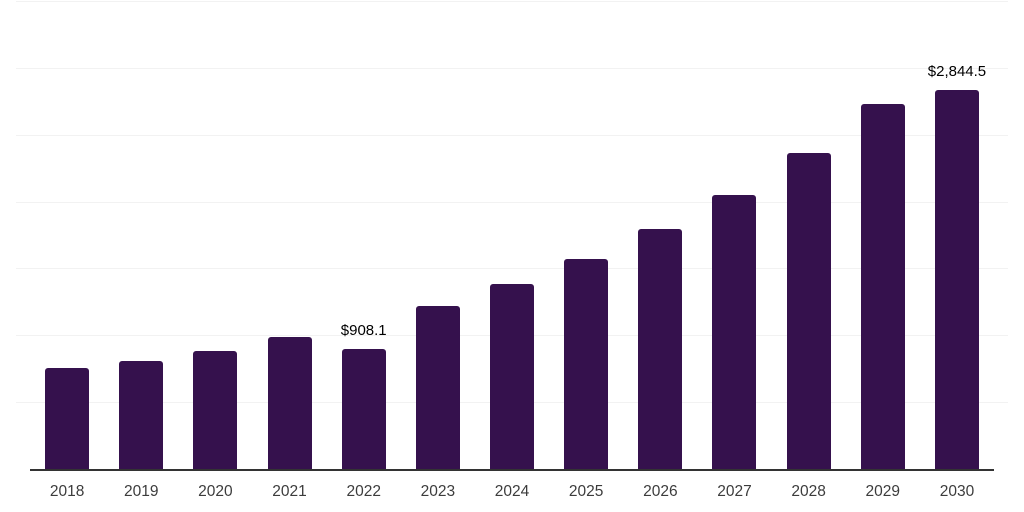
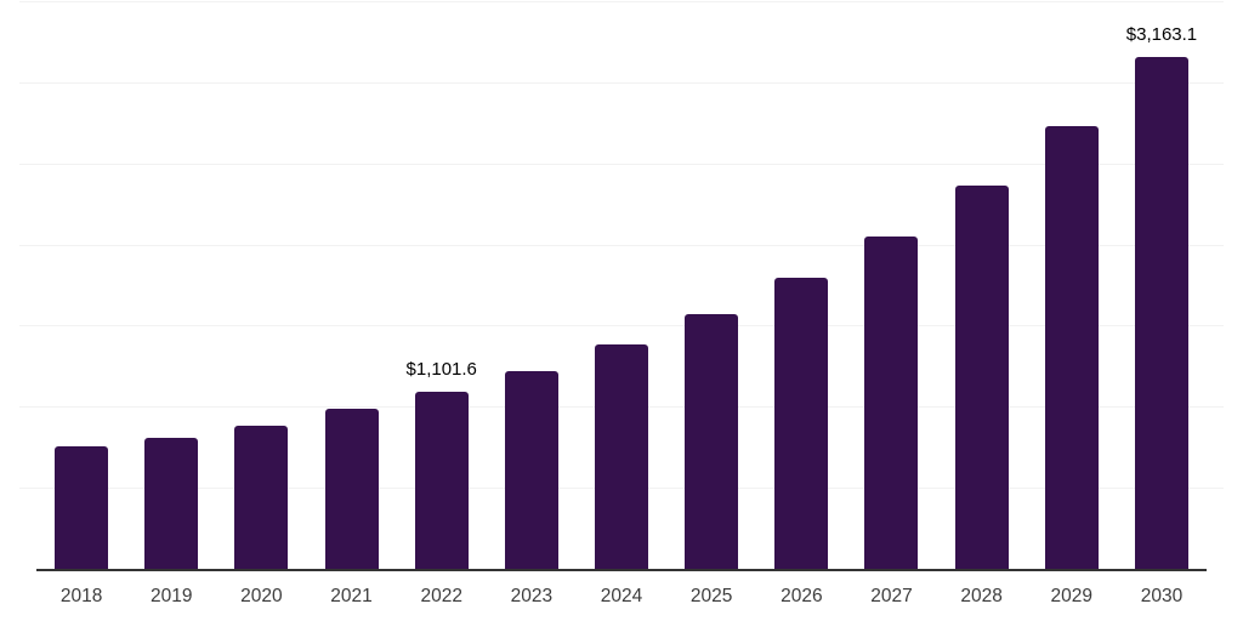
2022: $908.1 -> $1,101.6
2030: $2,844.5 -> $3,163.1
